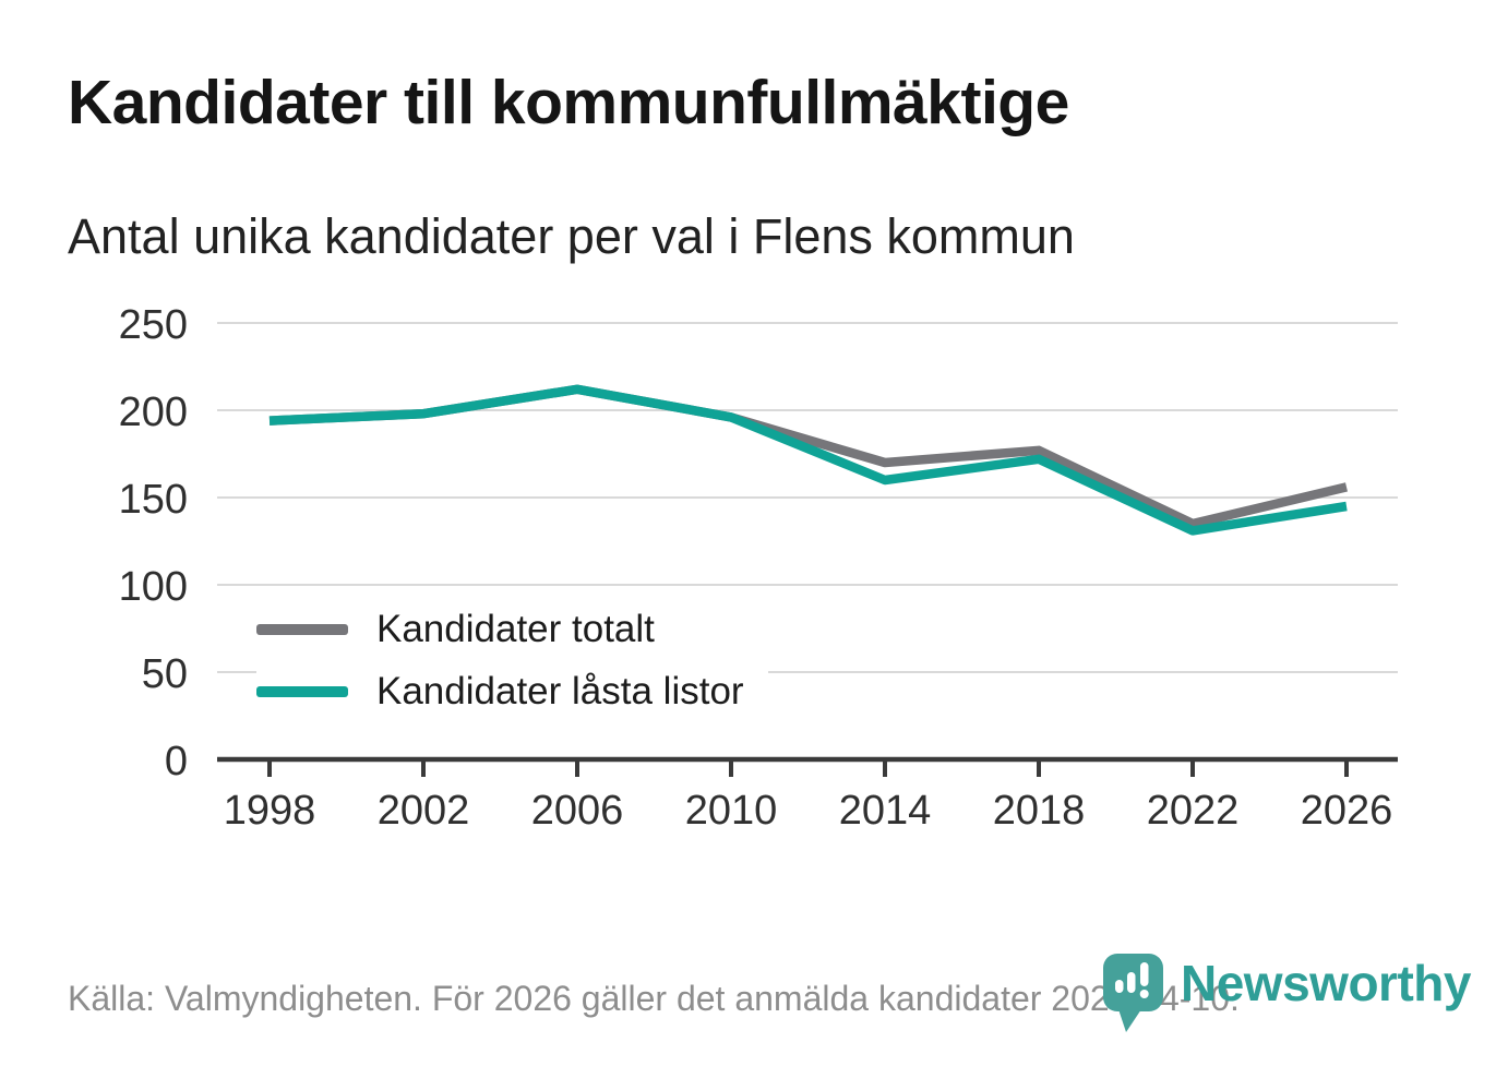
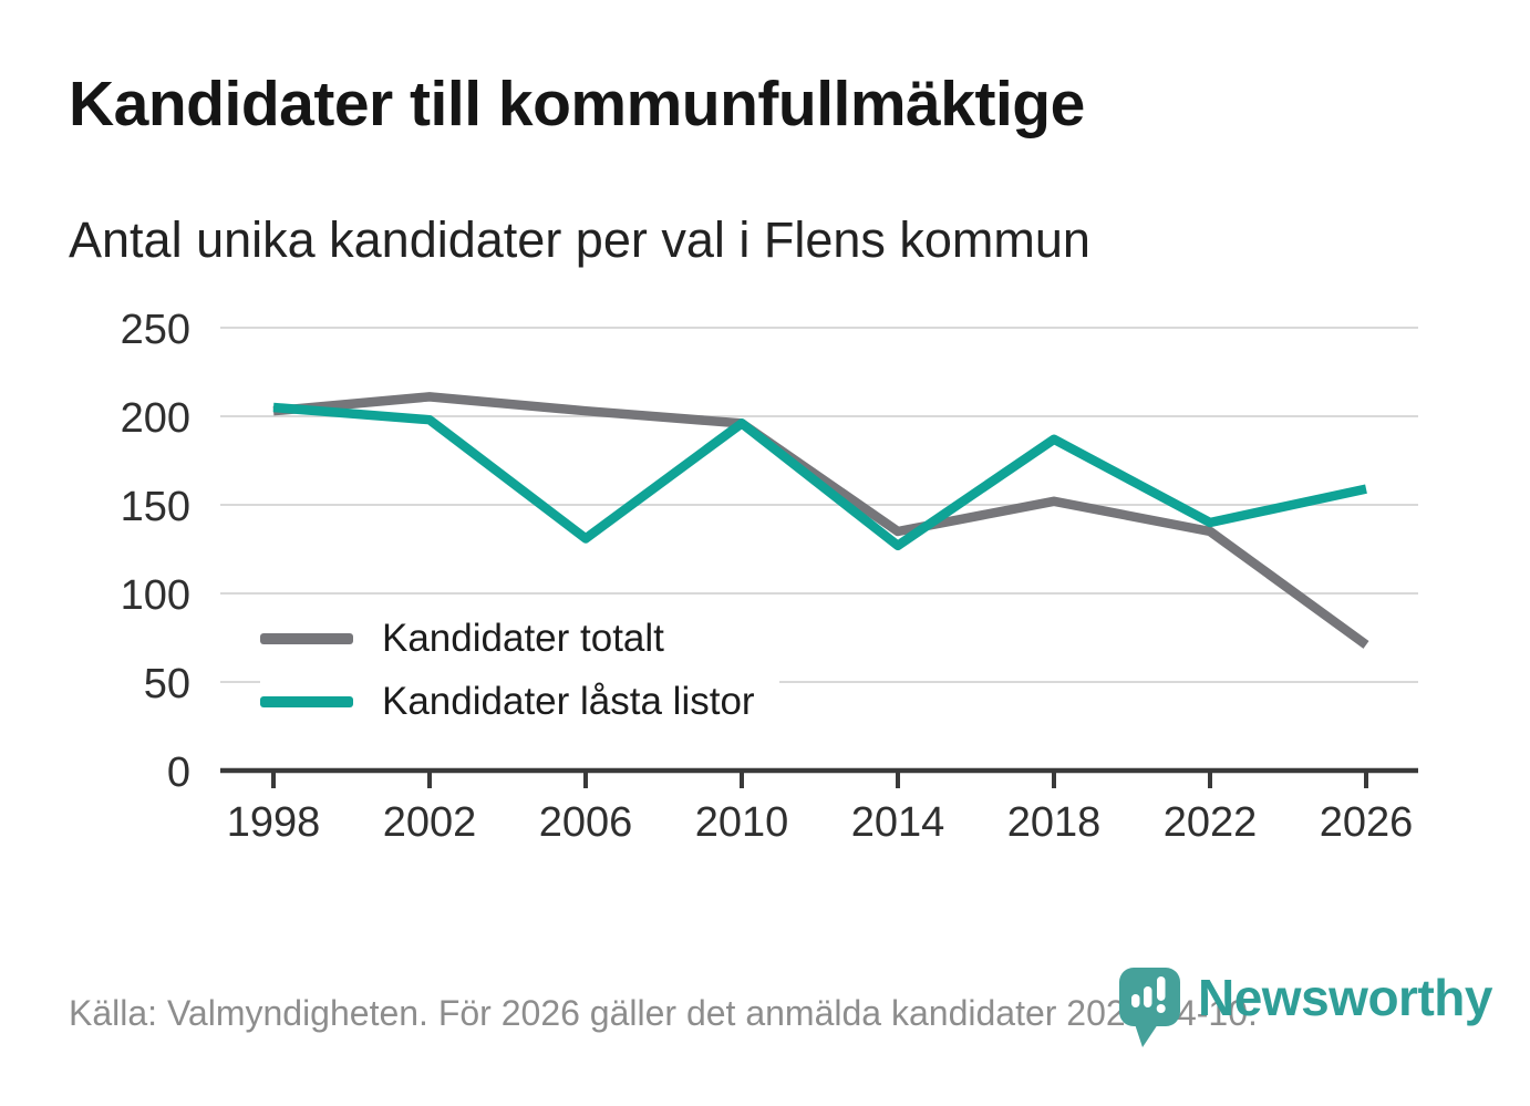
Kandidater totalt/1998: 194 -> 203
Kandidater låsta listor/1998: 194 -> 205
Kandidater totalt/2002: 198 -> 211
Kandidater totalt/2006: 212 -> 203
Kandidater låsta listor/2006: 212 -> 131
Kandidater totalt/2014: 170 -> 135
Kandidater låsta listor/2014: 160 -> 127
Kandidater totalt/2018: 177 -> 152
Kandidater låsta listor/2018: 172 -> 187
Kandidater låsta listor/2022: 131 -> 140
Kandidater totalt/2026: 156 -> 71
Kandidater låsta listor/2026: 145 -> 159
